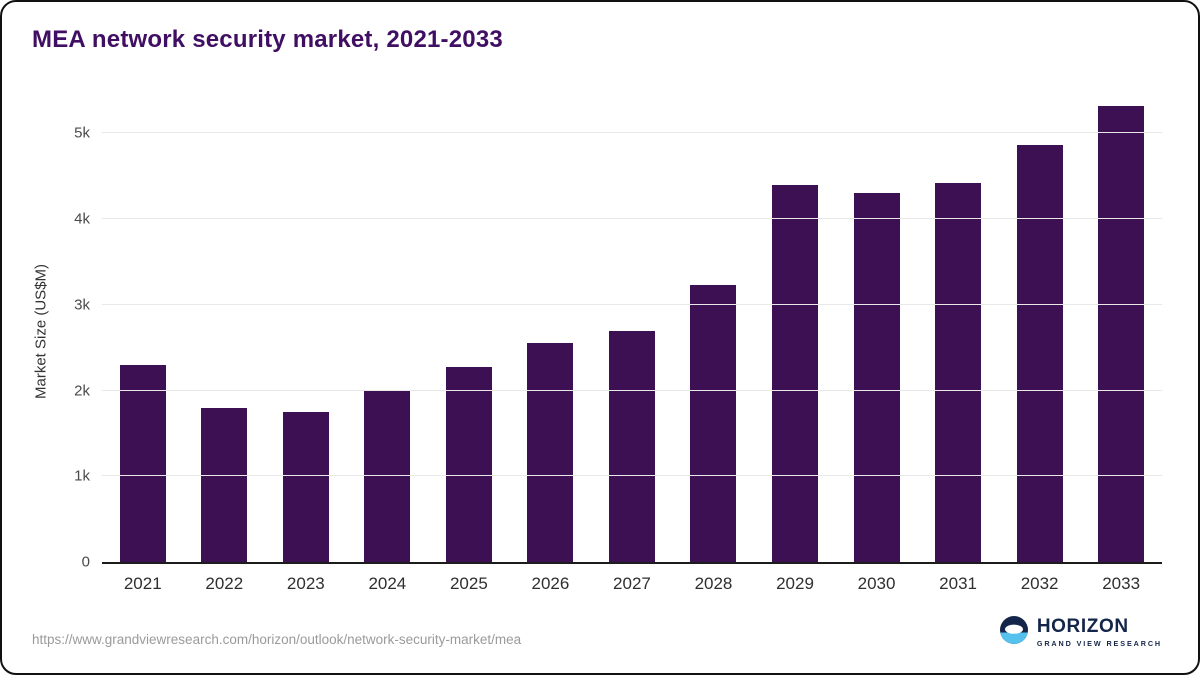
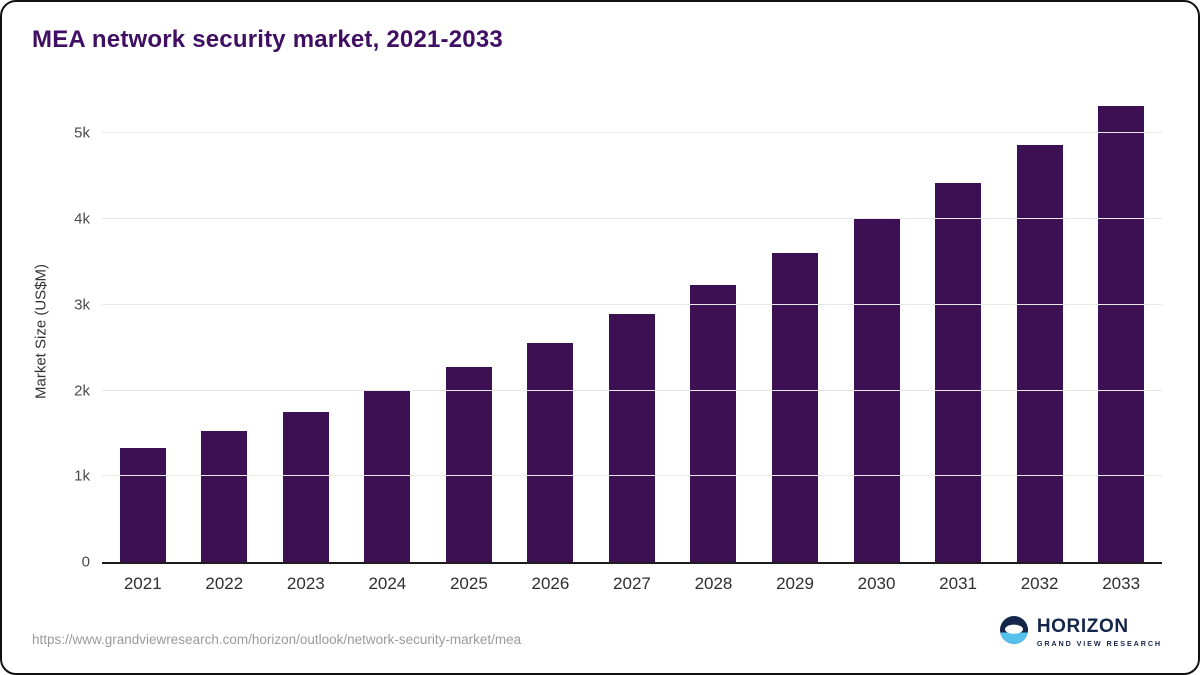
2021: 2.3k -> 1.3k
2022: 1.8k -> 1.5k
2027: 2.7k -> 2.9k
2029: 4.4k -> 3.6k
2030: 4.3k -> 4.0k
